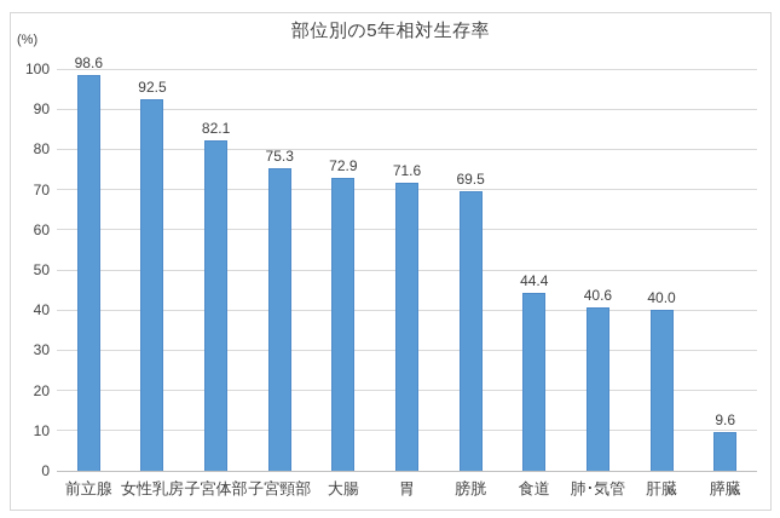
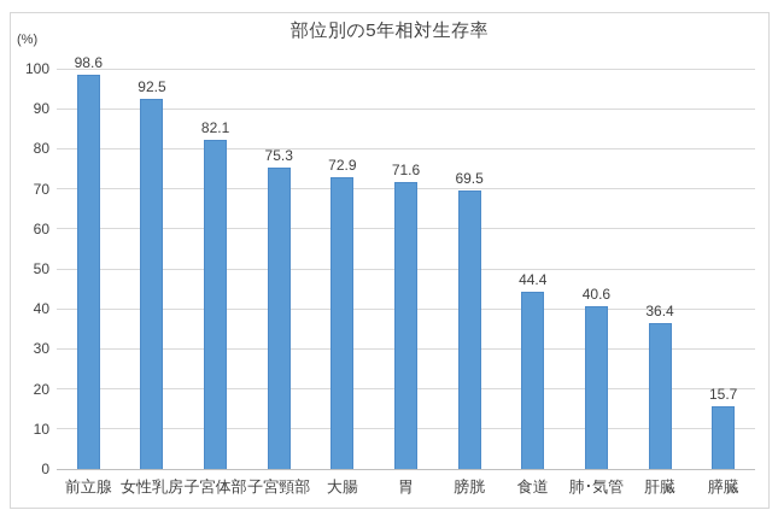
肝臓: 40.0 -> 36.4
膵臓: 9.6 -> 15.7
